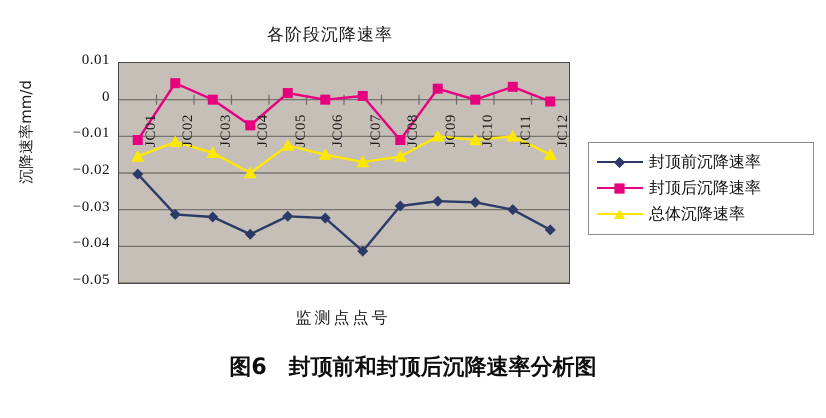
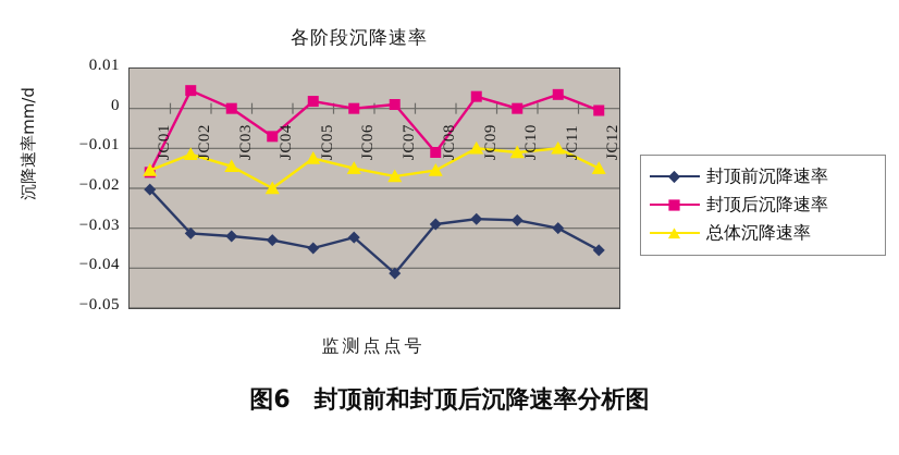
封顶后沉降速率/JC01: -0.011 -> -0.016
封顶前沉降速率/JC04: -0.037 -> -0.033
封顶前沉降速率/JC05: -0.032 -> -0.035
